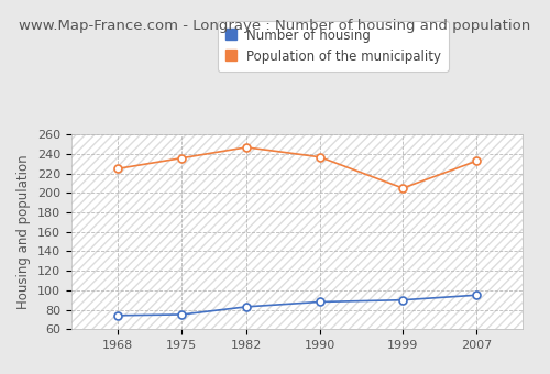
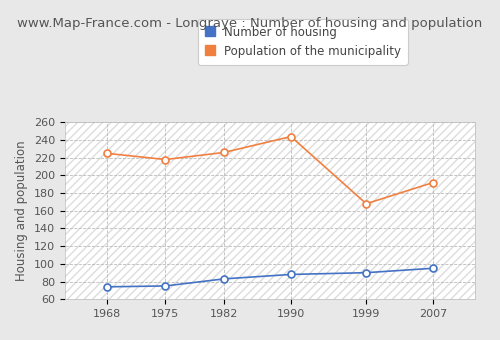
Population of the municipality/1975: 236 -> 218
Population of the municipality/1982: 247 -> 226
Population of the municipality/1990: 237 -> 244
Population of the municipality/1999: 205 -> 168
Population of the municipality/2007: 233 -> 192
